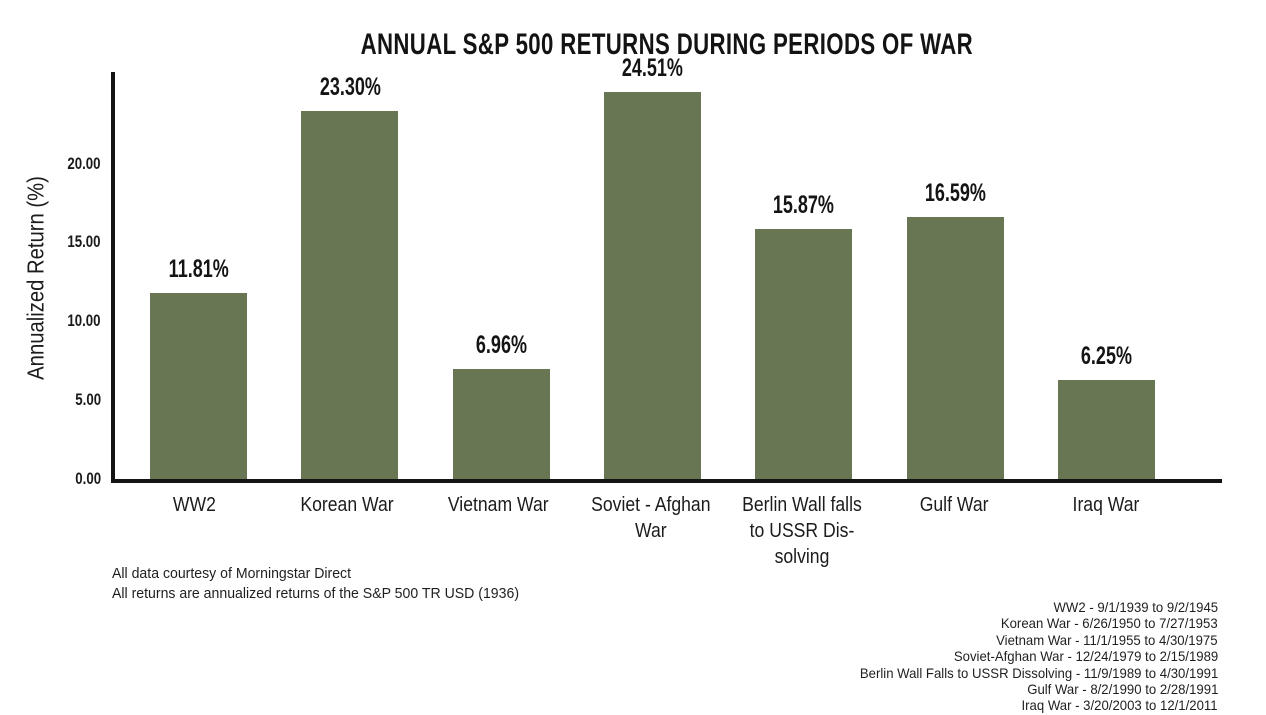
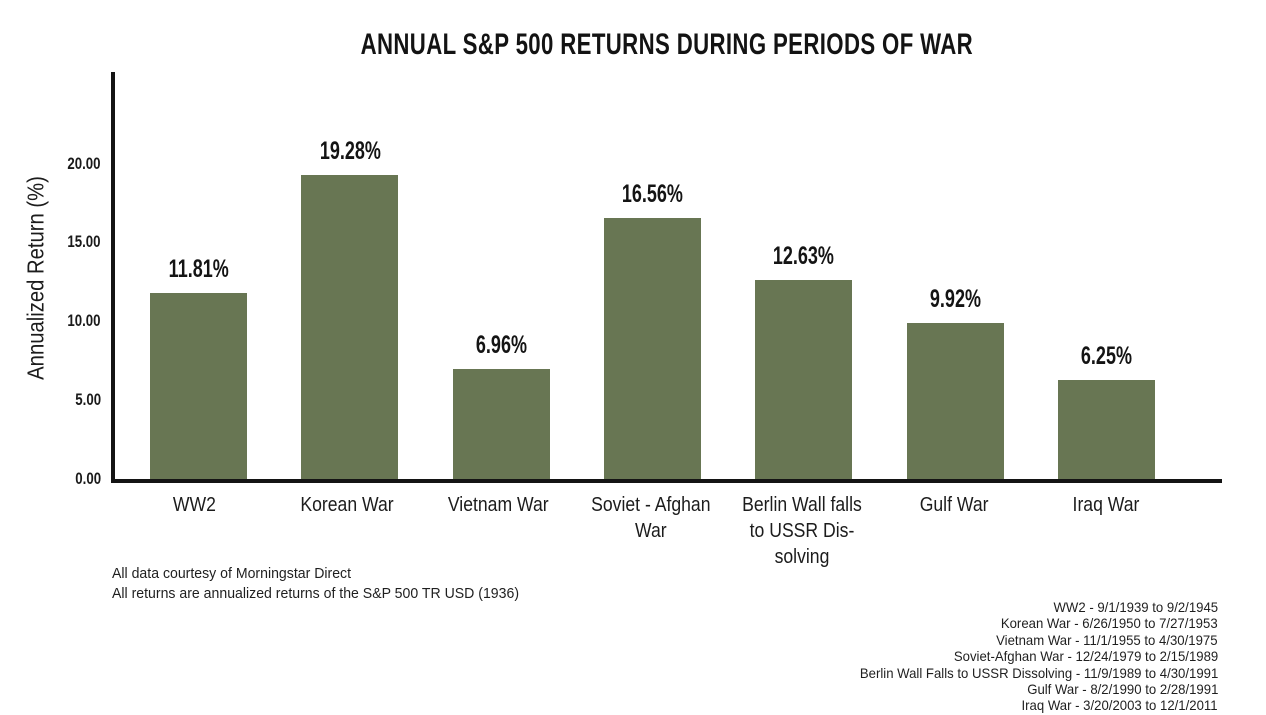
Korean War: 23.30% -> 19.28%
Soviet - Afghan War: 24.51% -> 16.56%
Berlin Wall falls to USSR Dis- solving: 15.87% -> 12.63%
Gulf War: 16.59% -> 9.92%
